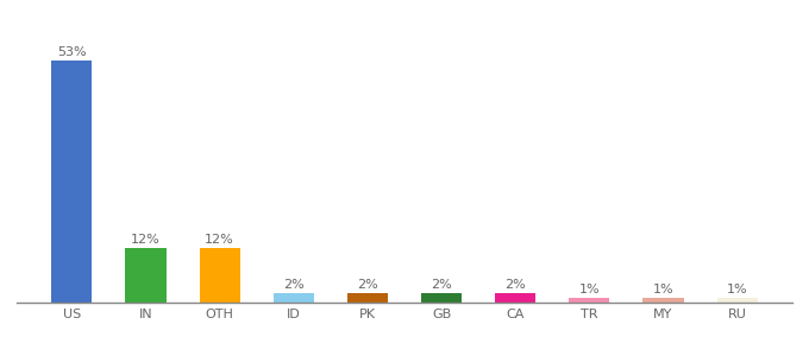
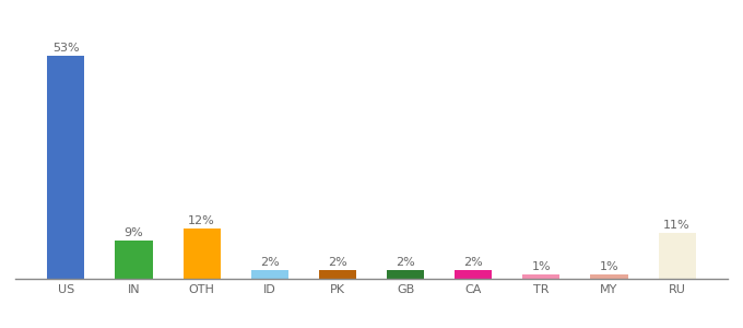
IN: 12% -> 9%
RU: 1% -> 11%
